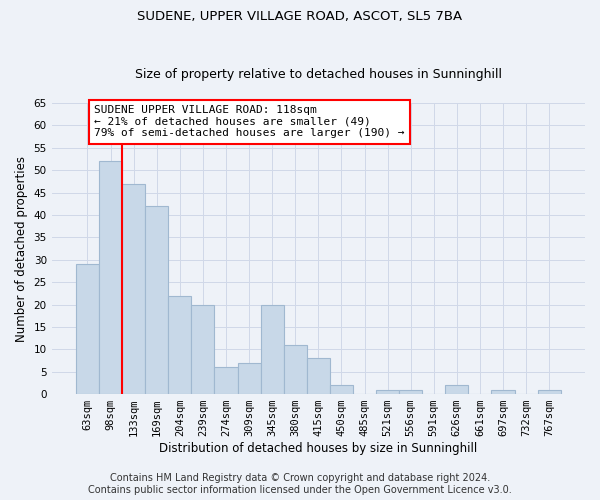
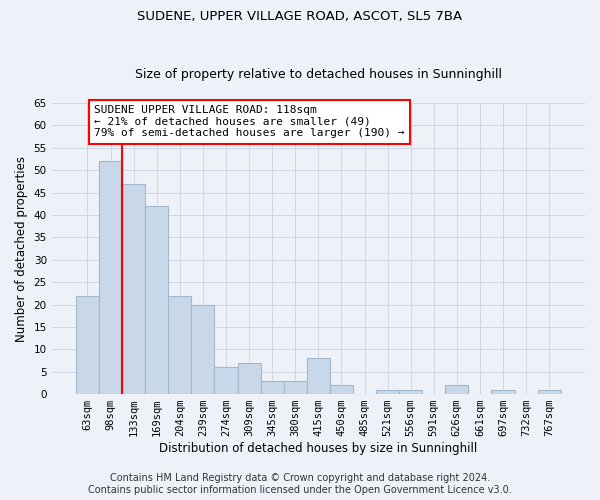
63sqm: 29 -> 22
345sqm: 20 -> 3
380sqm: 11 -> 3
